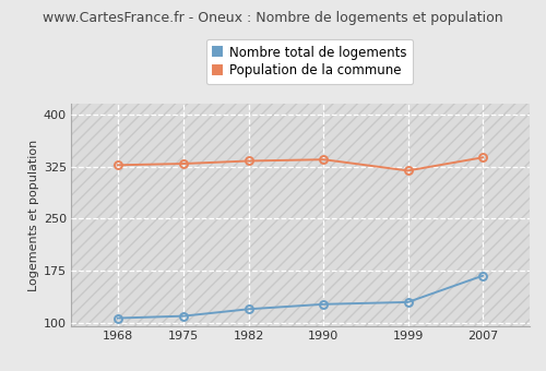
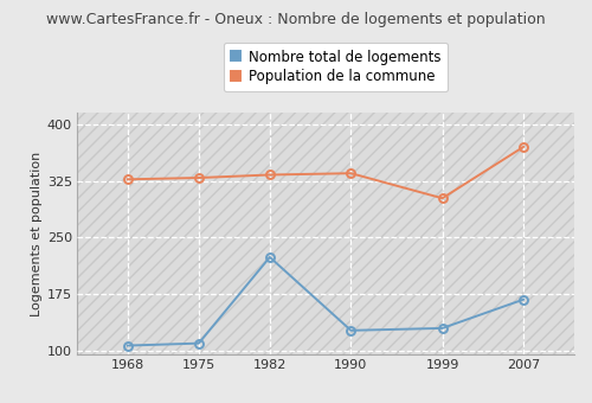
Nombre total de logements/1982: 120 -> 224
Population de la commune/1999: 319 -> 302
Population de la commune/2007: 338 -> 370
